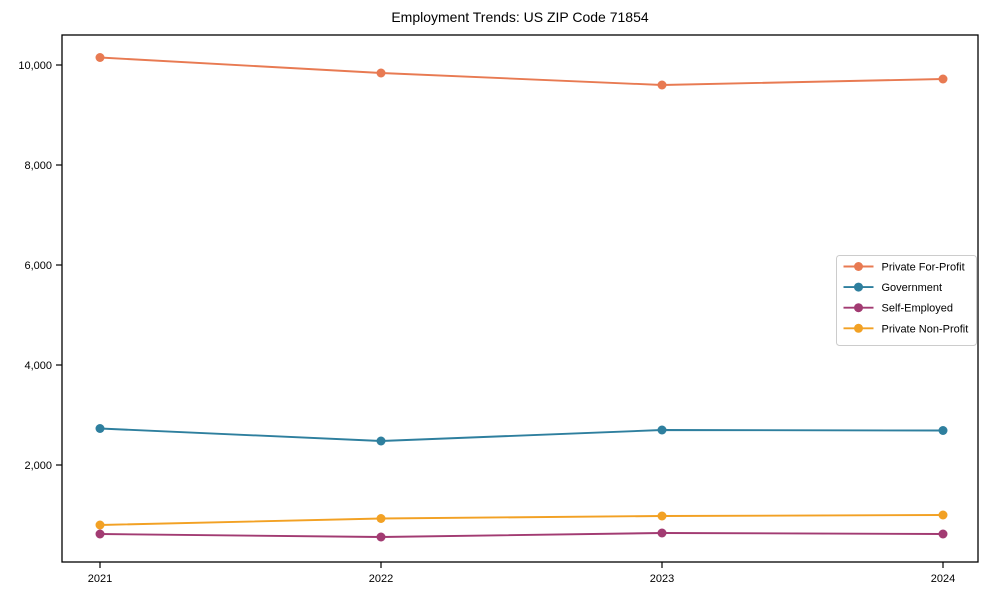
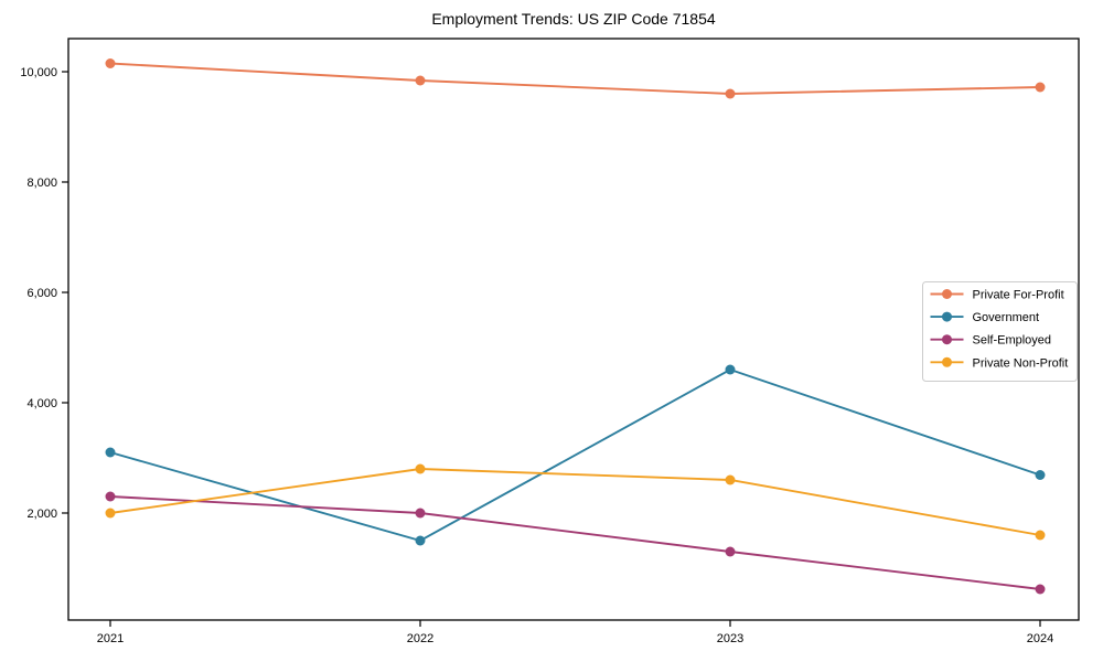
Government/2021: 2700 -> 3100
Self-Employed/2021: 600 -> 2300
Private Non-Profit/2021: 800 -> 2000
Government/2022: 2500 -> 1500
Self-Employed/2022: 600 -> 2000
Private Non-Profit/2022: 900 -> 2800
Government/2023: 2700 -> 4600
Self-Employed/2023: 600 -> 1300
Private Non-Profit/2023: 1000 -> 2600
Private Non-Profit/2024: 1000 -> 1600
